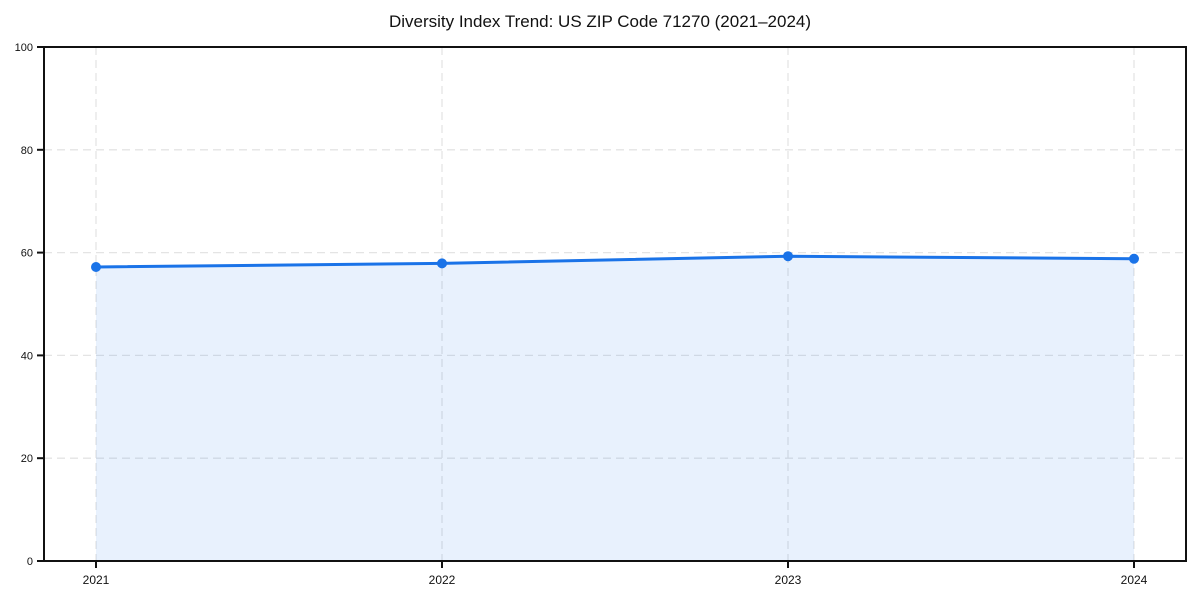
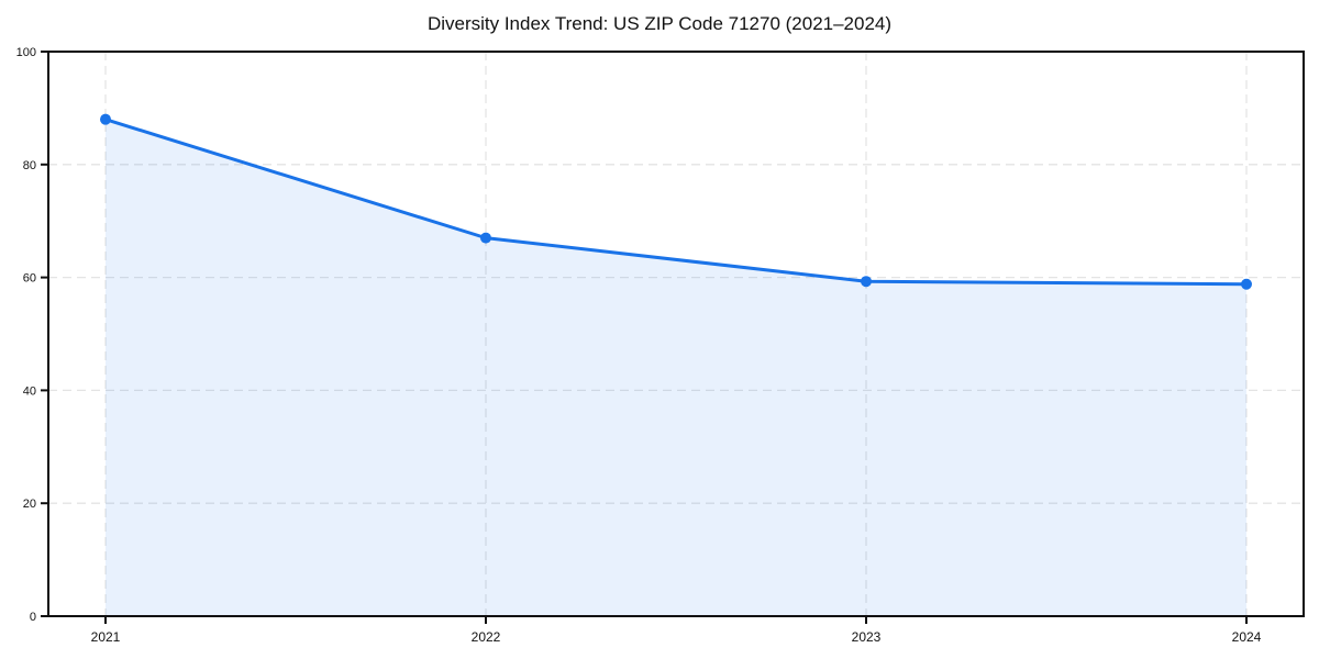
2021: 57 -> 88
2022: 58 -> 67
